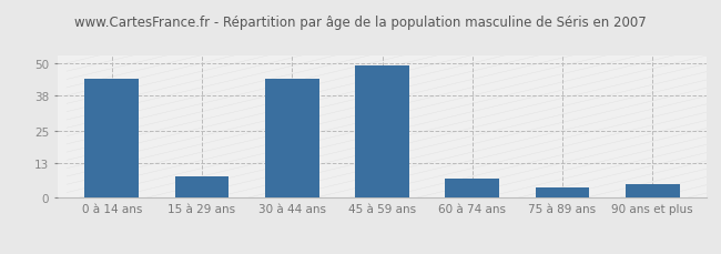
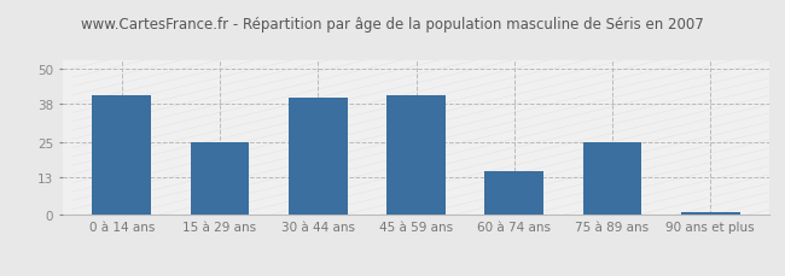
0 à 14 ans: 44 -> 41
15 à 29 ans: 8 -> 25
30 à 44 ans: 44 -> 40
45 à 59 ans: 49 -> 41
60 à 74 ans: 7 -> 15
75 à 89 ans: 4 -> 25
90 ans et plus: 5 -> 1
